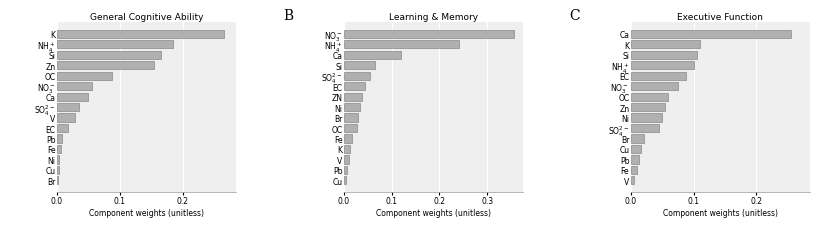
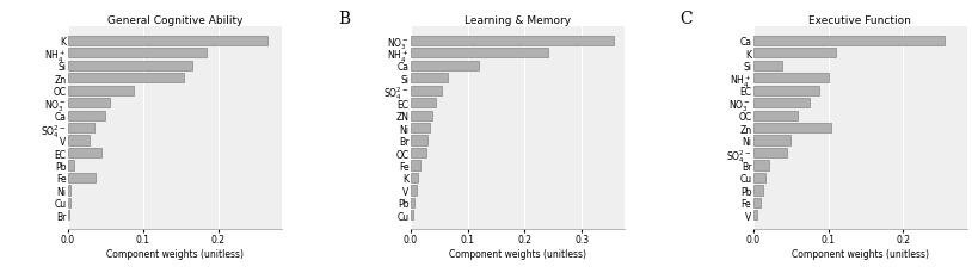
General Cognitive Ability/EC: 0.018 -> 0.044
General Cognitive Ability/Fe: 0.006 -> 0.036
Executive Function/Si: 0.105 -> 0.038
Executive Function/Zn: 0.055 -> 0.104
